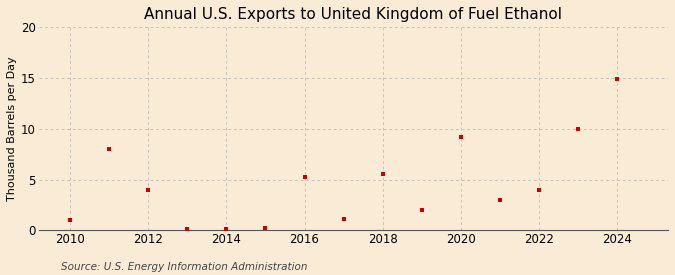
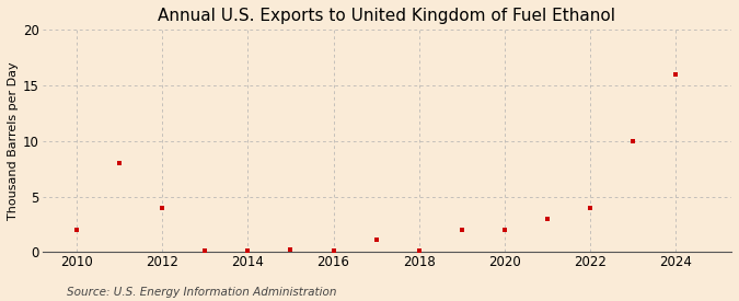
2010: 1.0 -> 2.0
2016: 5.2 -> 0.1
2018: 5.5 -> 0.1
2020: 9.2 -> 2.0
2024: 14.9 -> 16.0
